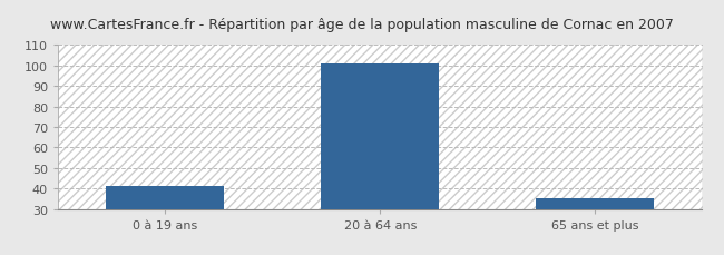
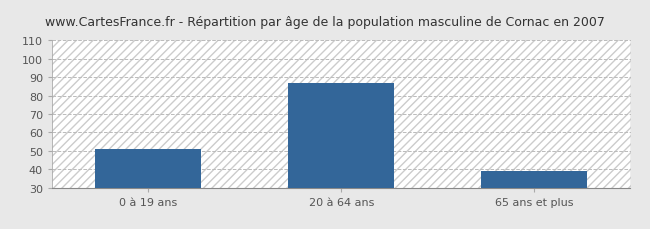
0 à 19 ans: 41 -> 51
20 à 64 ans: 101 -> 87
65 ans et plus: 35 -> 39
